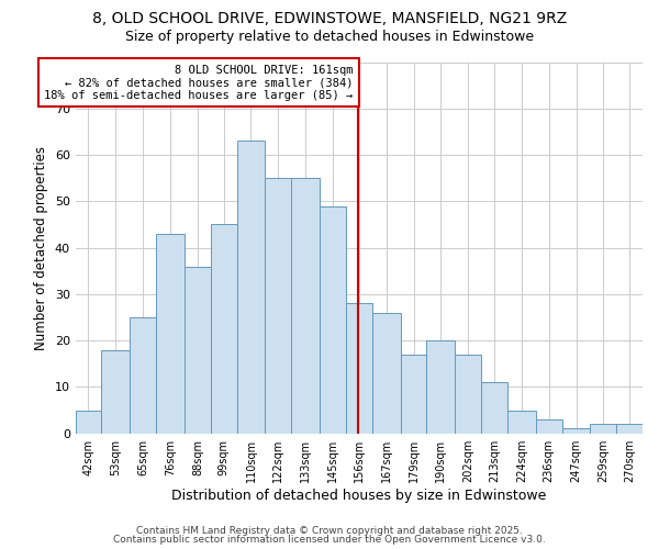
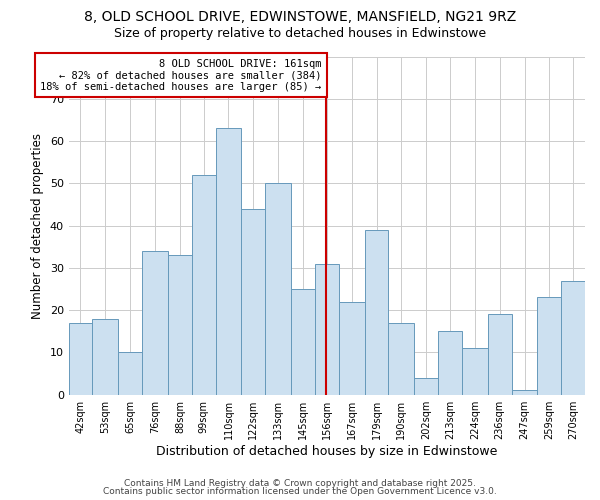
42sqm: 5 -> 17
65sqm: 25 -> 10
76sqm: 43 -> 34
88sqm: 36 -> 33
99sqm: 45 -> 52
122sqm: 55 -> 44
133sqm: 55 -> 50
145sqm: 49 -> 25
156sqm: 28 -> 31
167sqm: 26 -> 22
179sqm: 17 -> 39
190sqm: 20 -> 17
202sqm: 17 -> 4
213sqm: 11 -> 15
224sqm: 5 -> 11
236sqm: 3 -> 19
259sqm: 2 -> 23
270sqm: 2 -> 27
